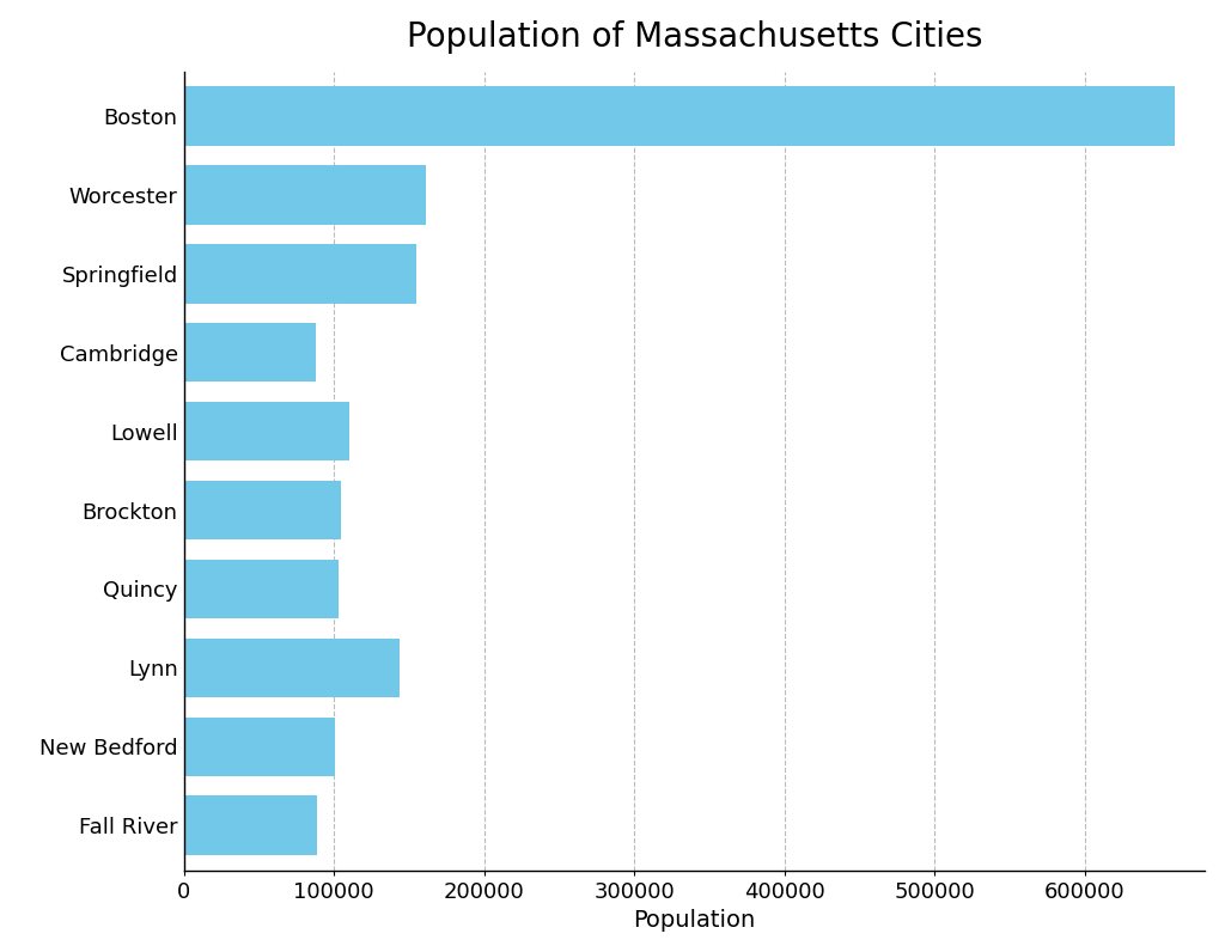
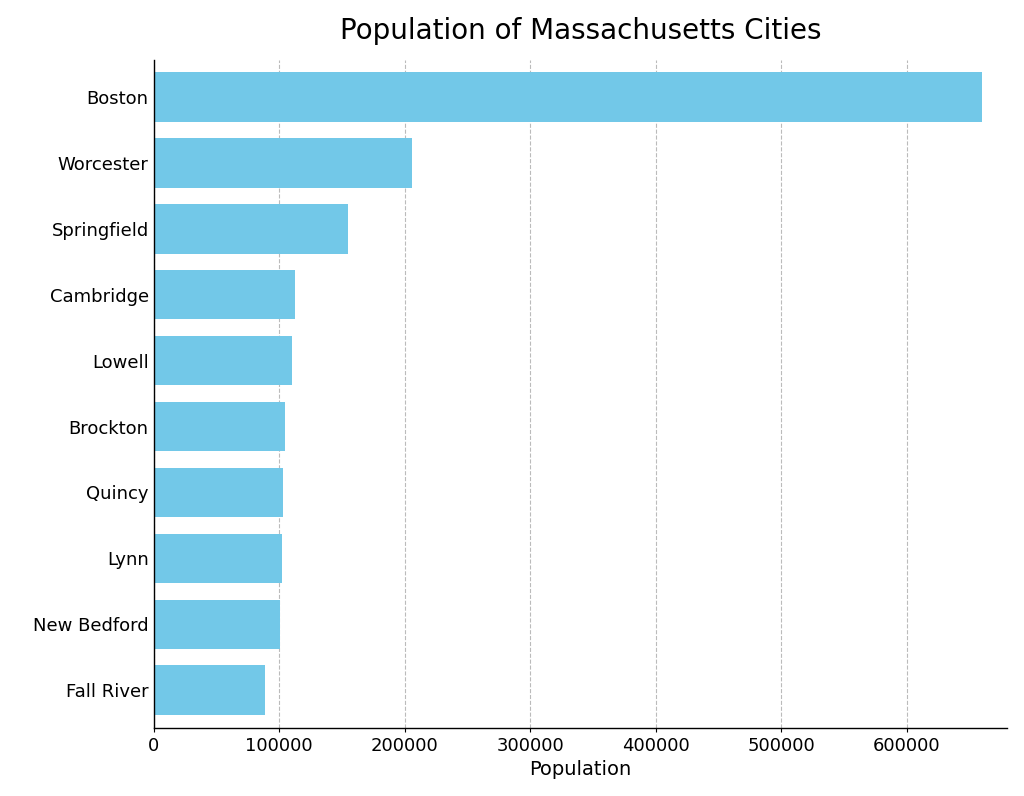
Worcester: 161000 -> 206000
Cambridge: 88000 -> 113000
Lynn: 144000 -> 102000
